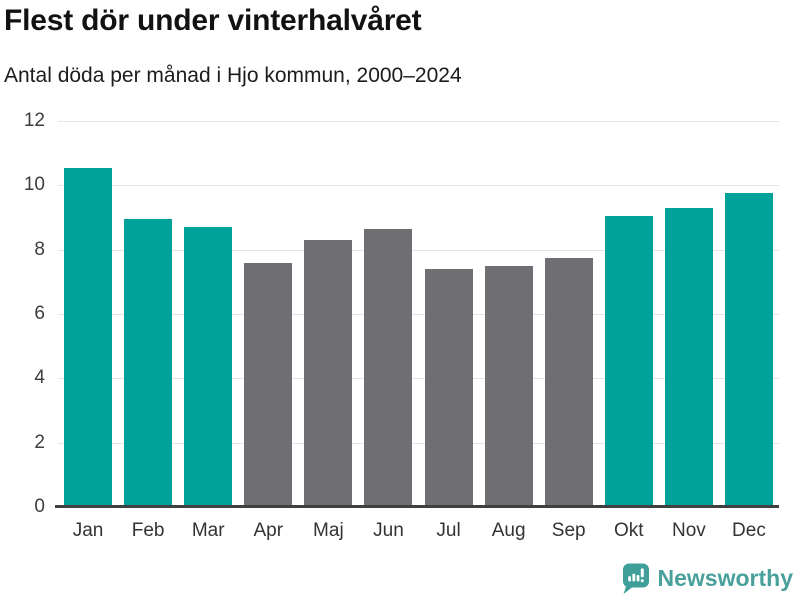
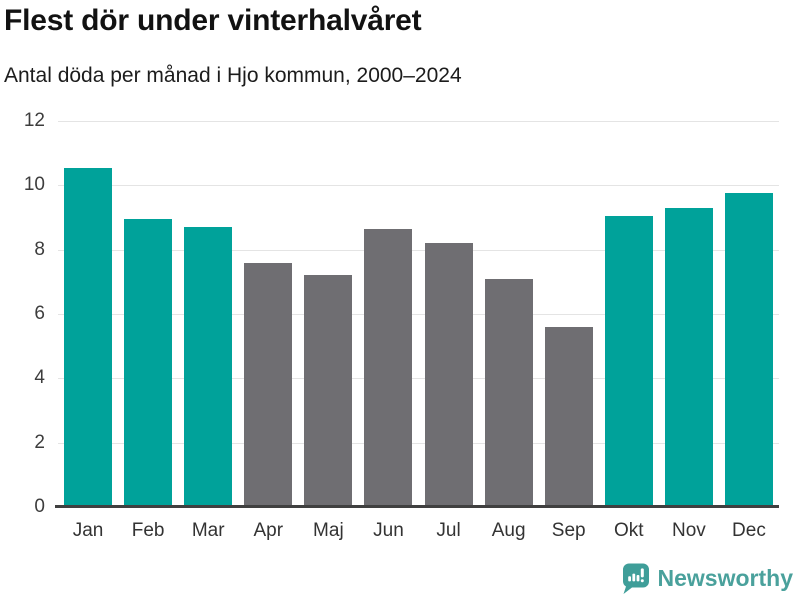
Maj: 8.3 -> 7.2
Jul: 7.4 -> 8.2
Aug: 7.5 -> 7.1
Sep: 7.8 -> 5.6
